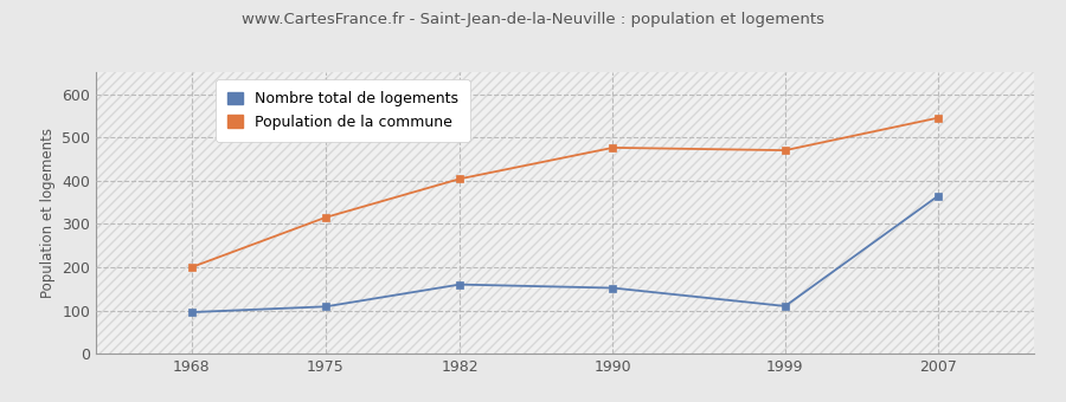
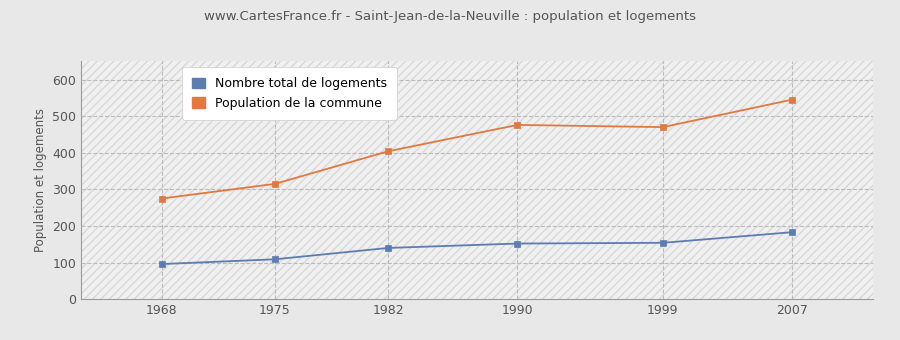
Population de la commune/1968: 200 -> 275
Nombre total de logements/1982: 160 -> 140
Nombre total de logements/1999: 110 -> 154
Nombre total de logements/2007: 365 -> 183
